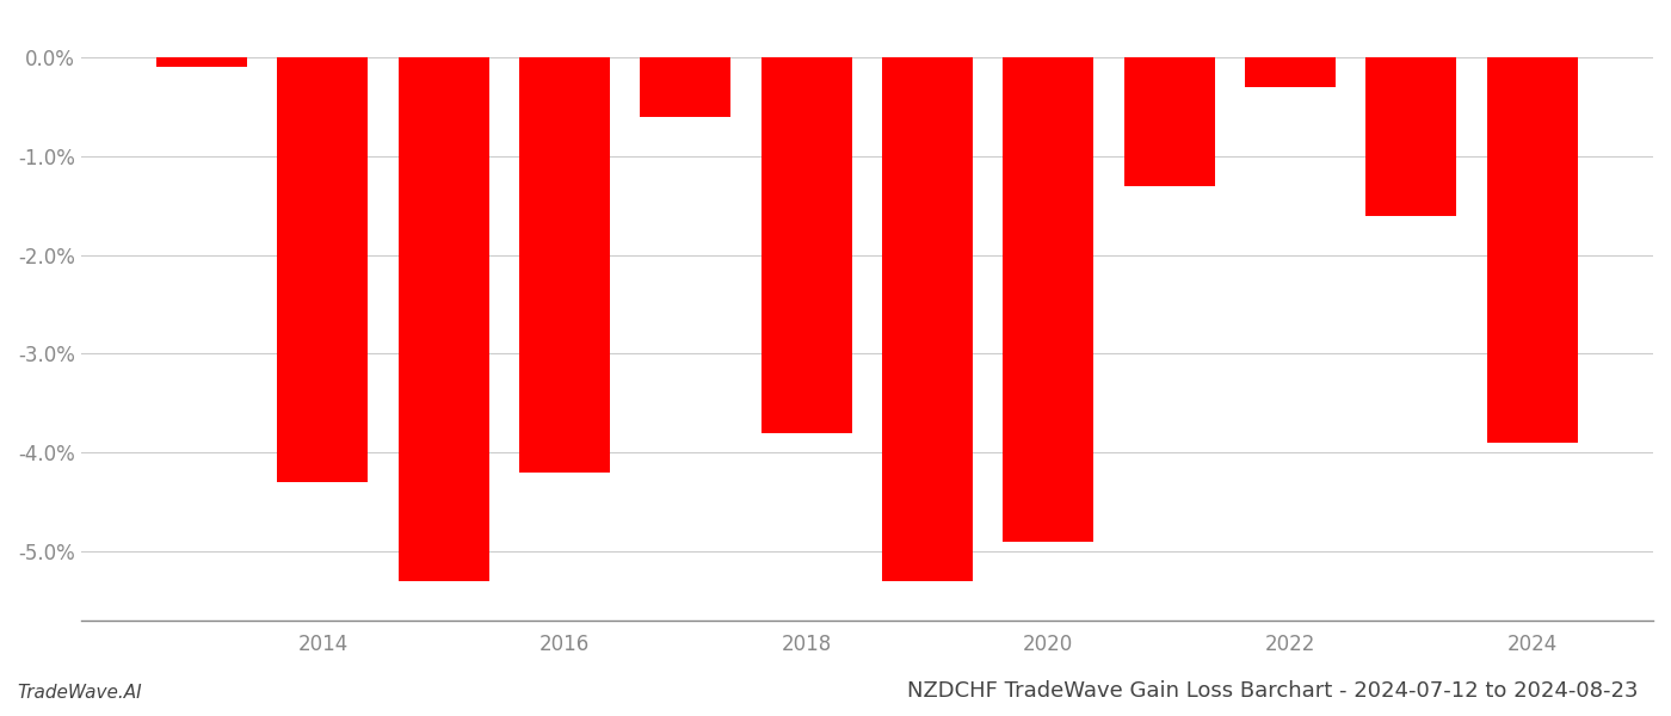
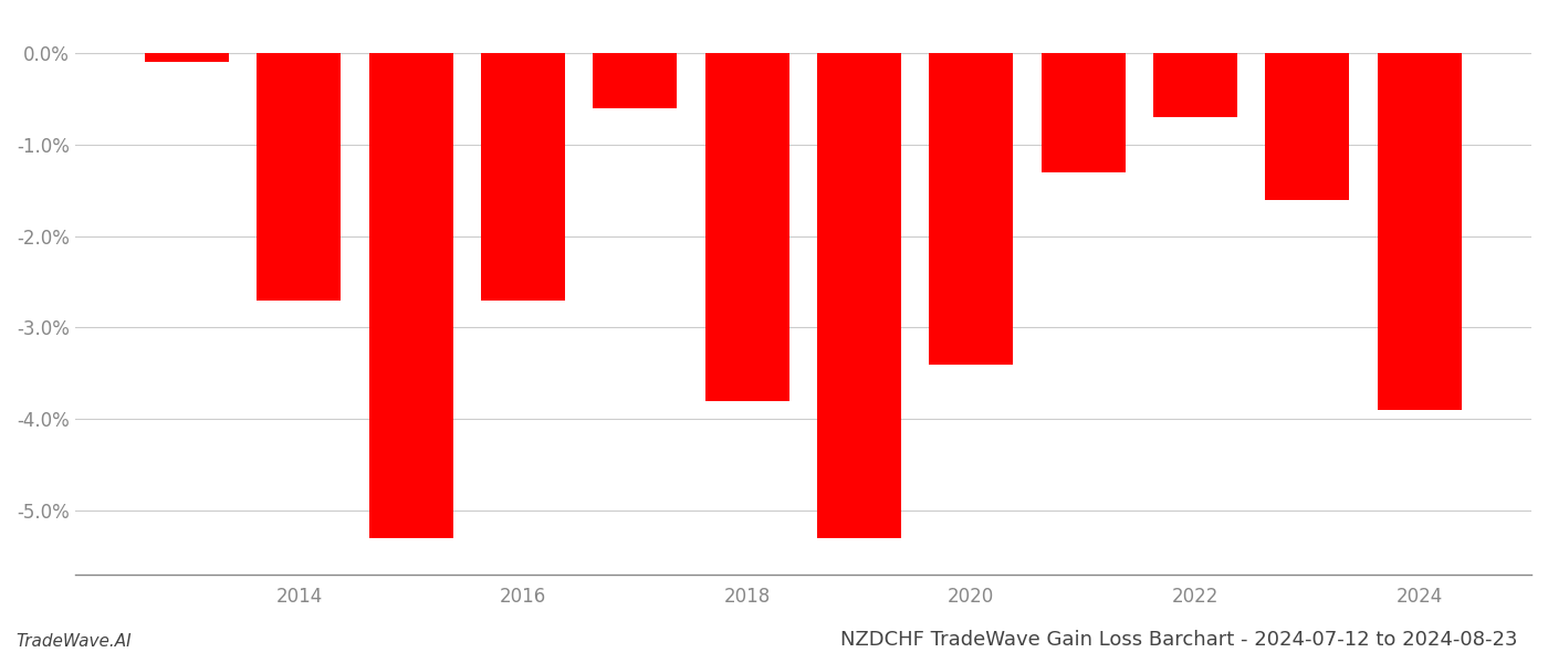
2014: -4.3% -> -2.7%
2016: -4.2% -> -2.7%
2020: -4.9% -> -3.4%
2022: -0.3% -> -0.7%
